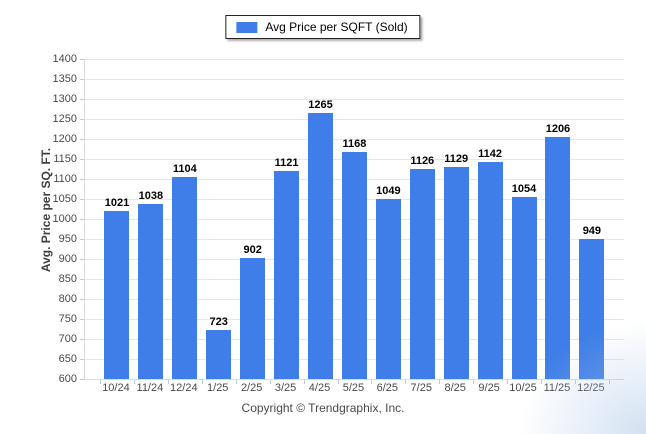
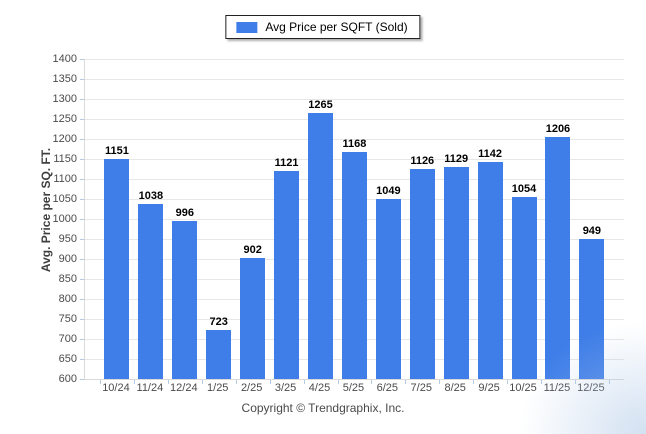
10/24: 1021 -> 1151
12/24: 1104 -> 996
